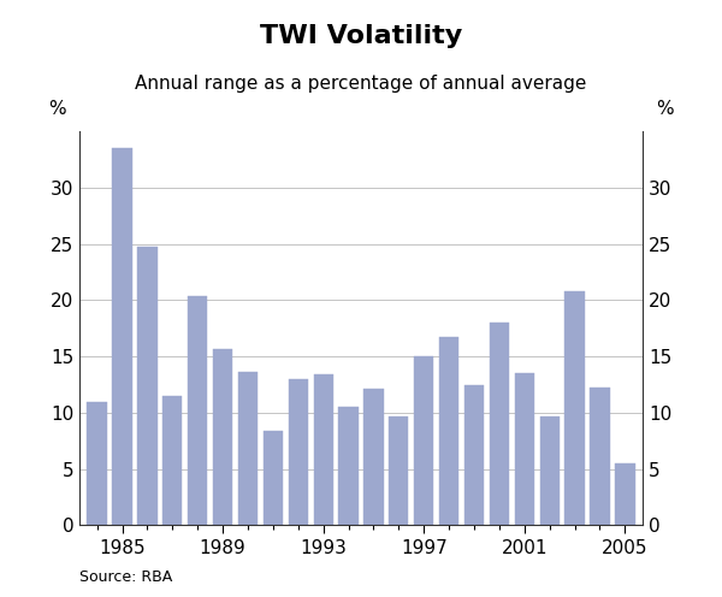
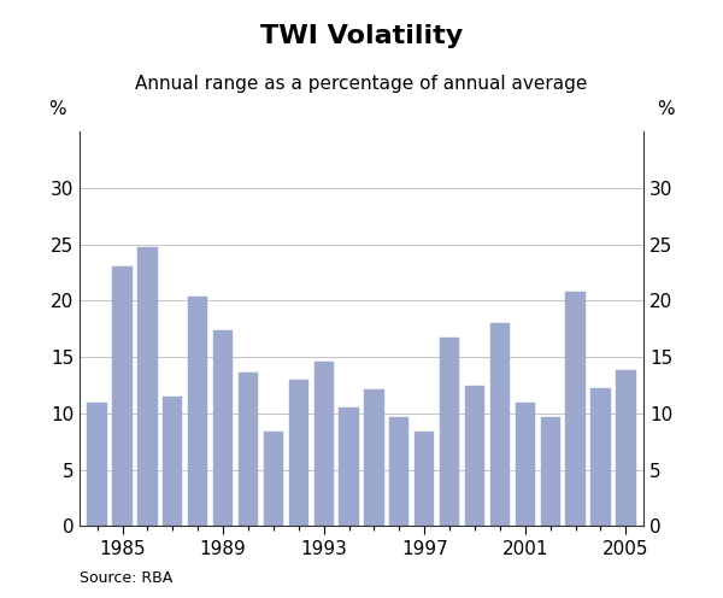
1985: 33.5 -> 23.0
1989: 15.7 -> 17.4
1993: 13.4 -> 14.6
1997: 15.0 -> 8.4
2001: 13.5 -> 11.0
2005: 5.5 -> 13.8
